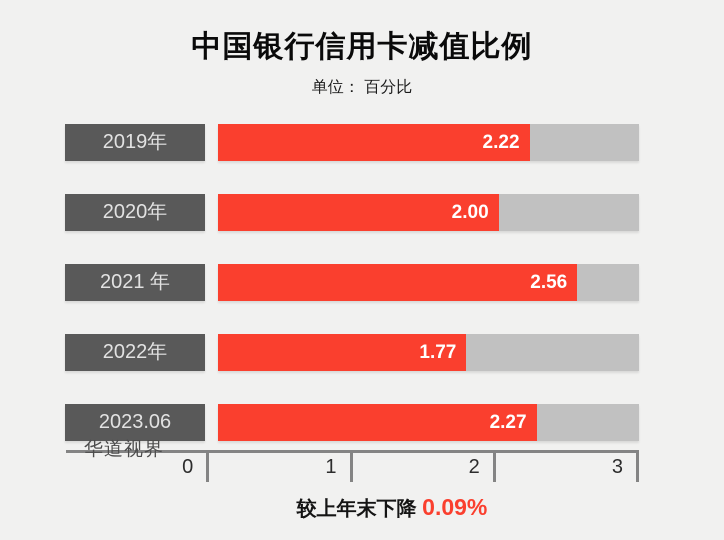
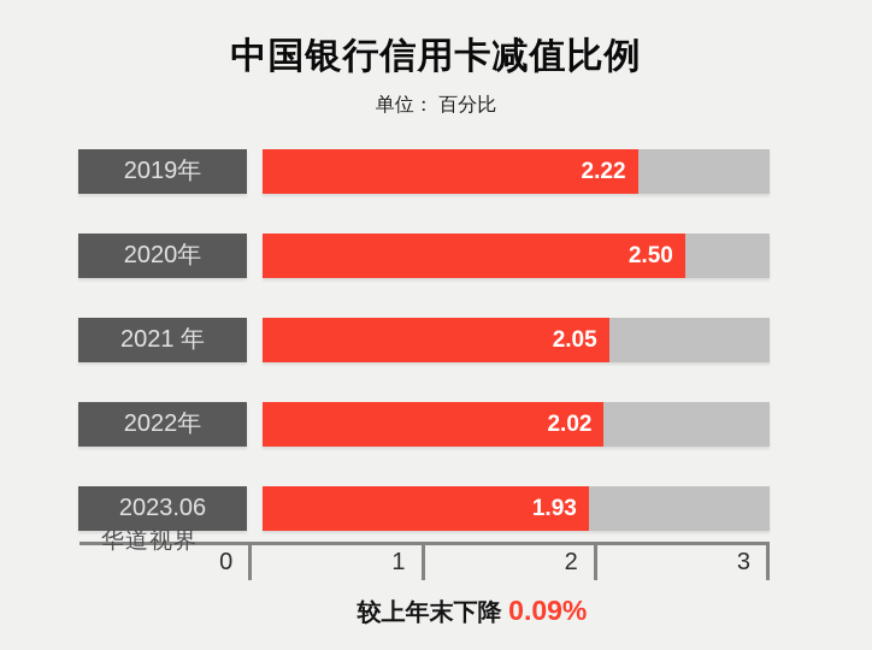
2020年: 2.00 -> 2.50
2021 年: 2.56 -> 2.05
2022年: 1.77 -> 2.02
2023.06: 2.27 -> 1.93
